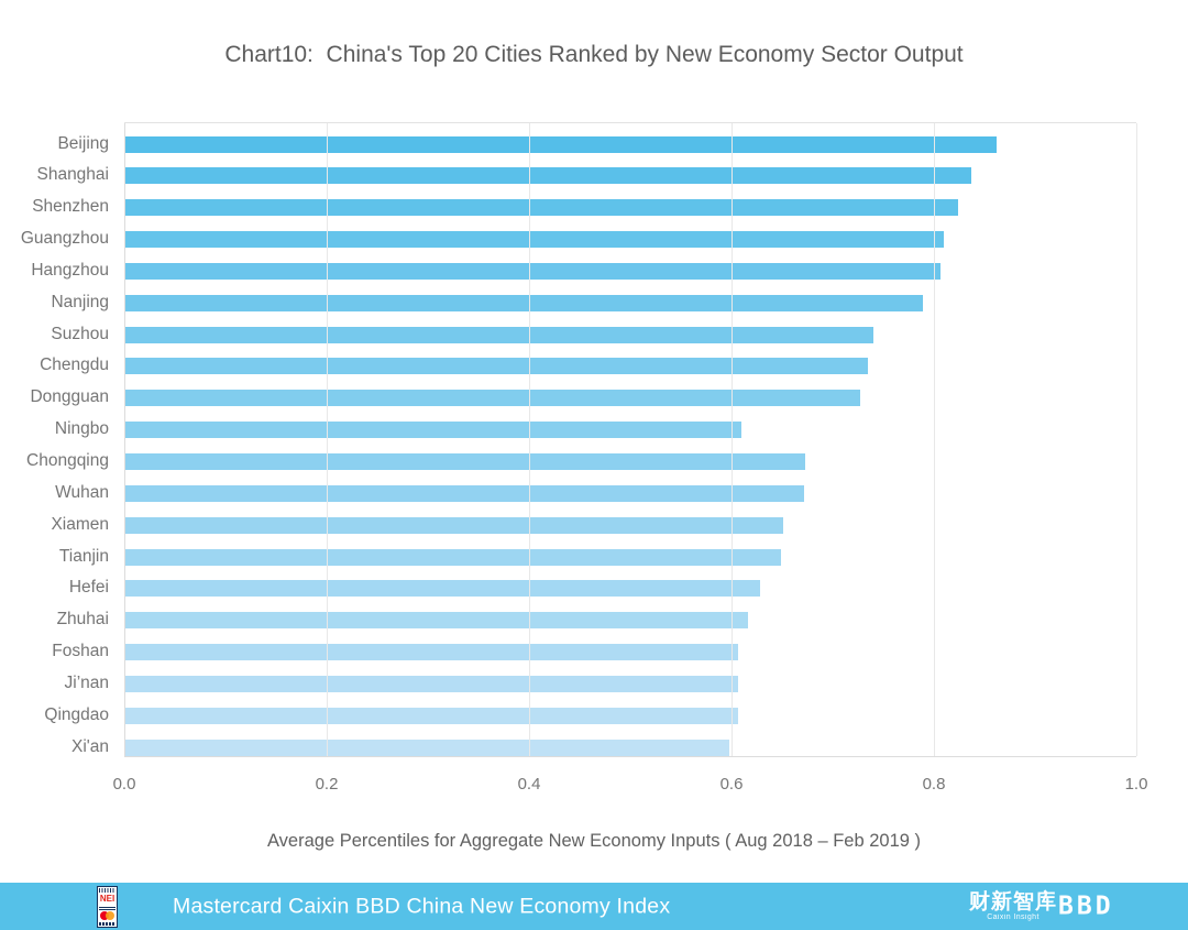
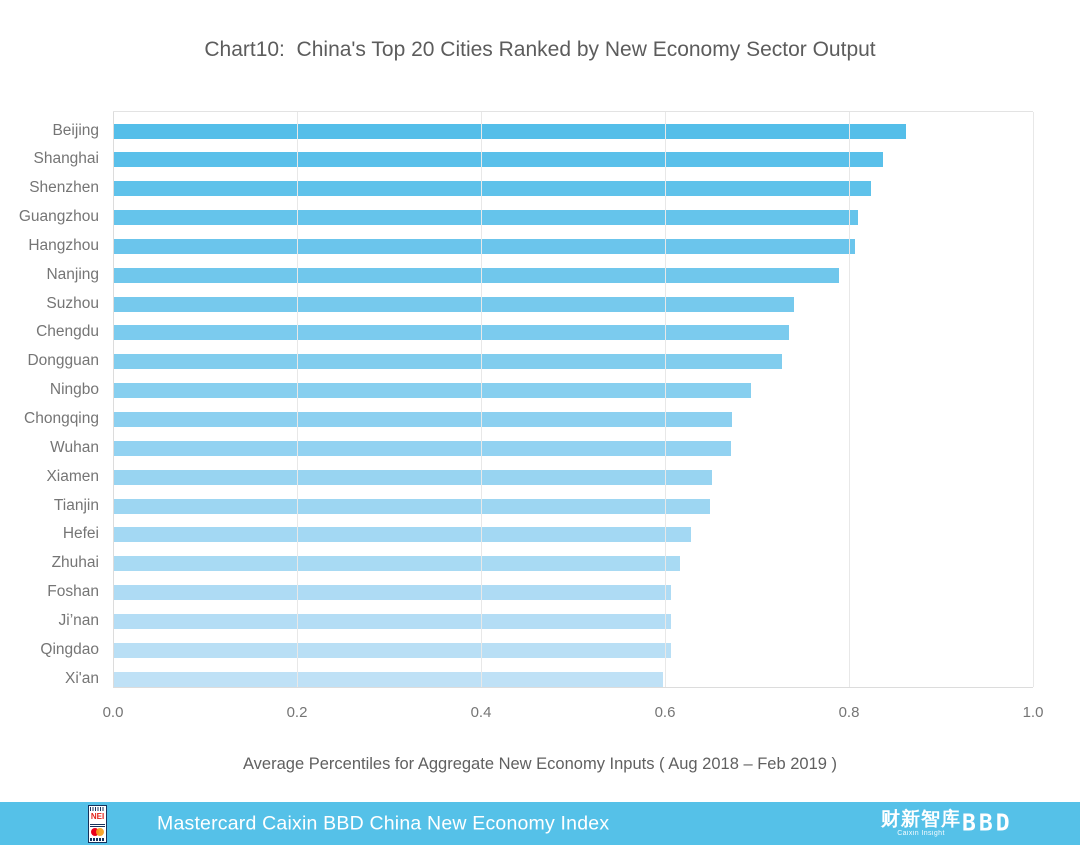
Ningbo: 0.61 -> 0.69
